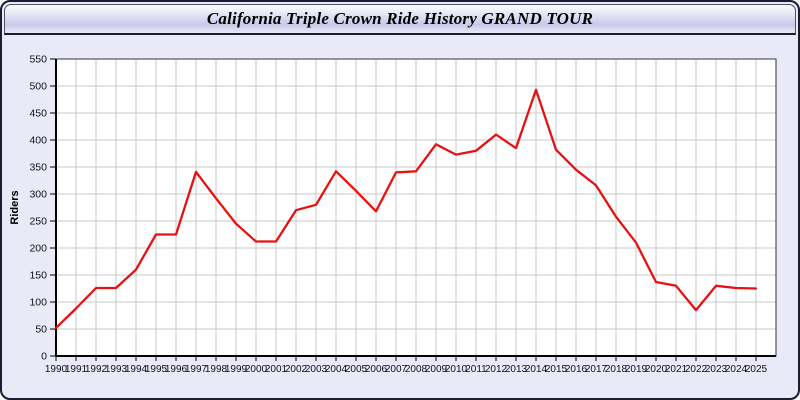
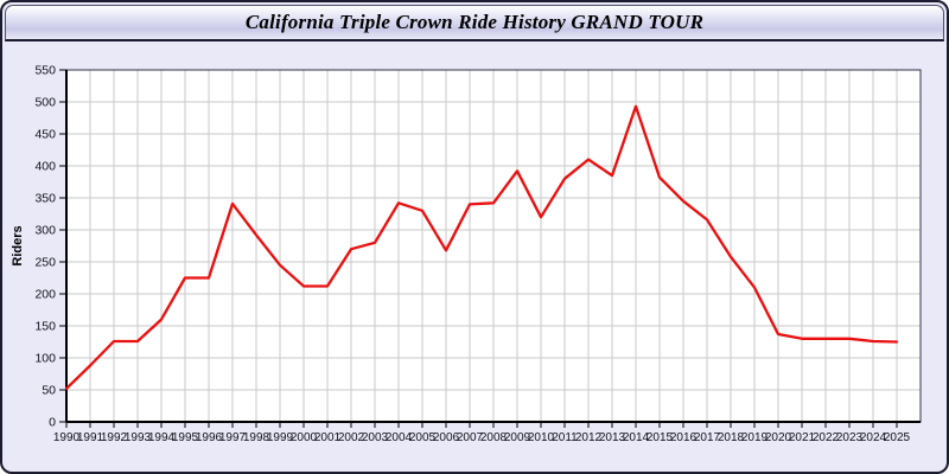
2005: 310 -> 330
2010: 370 -> 320
2022: 80 -> 130
